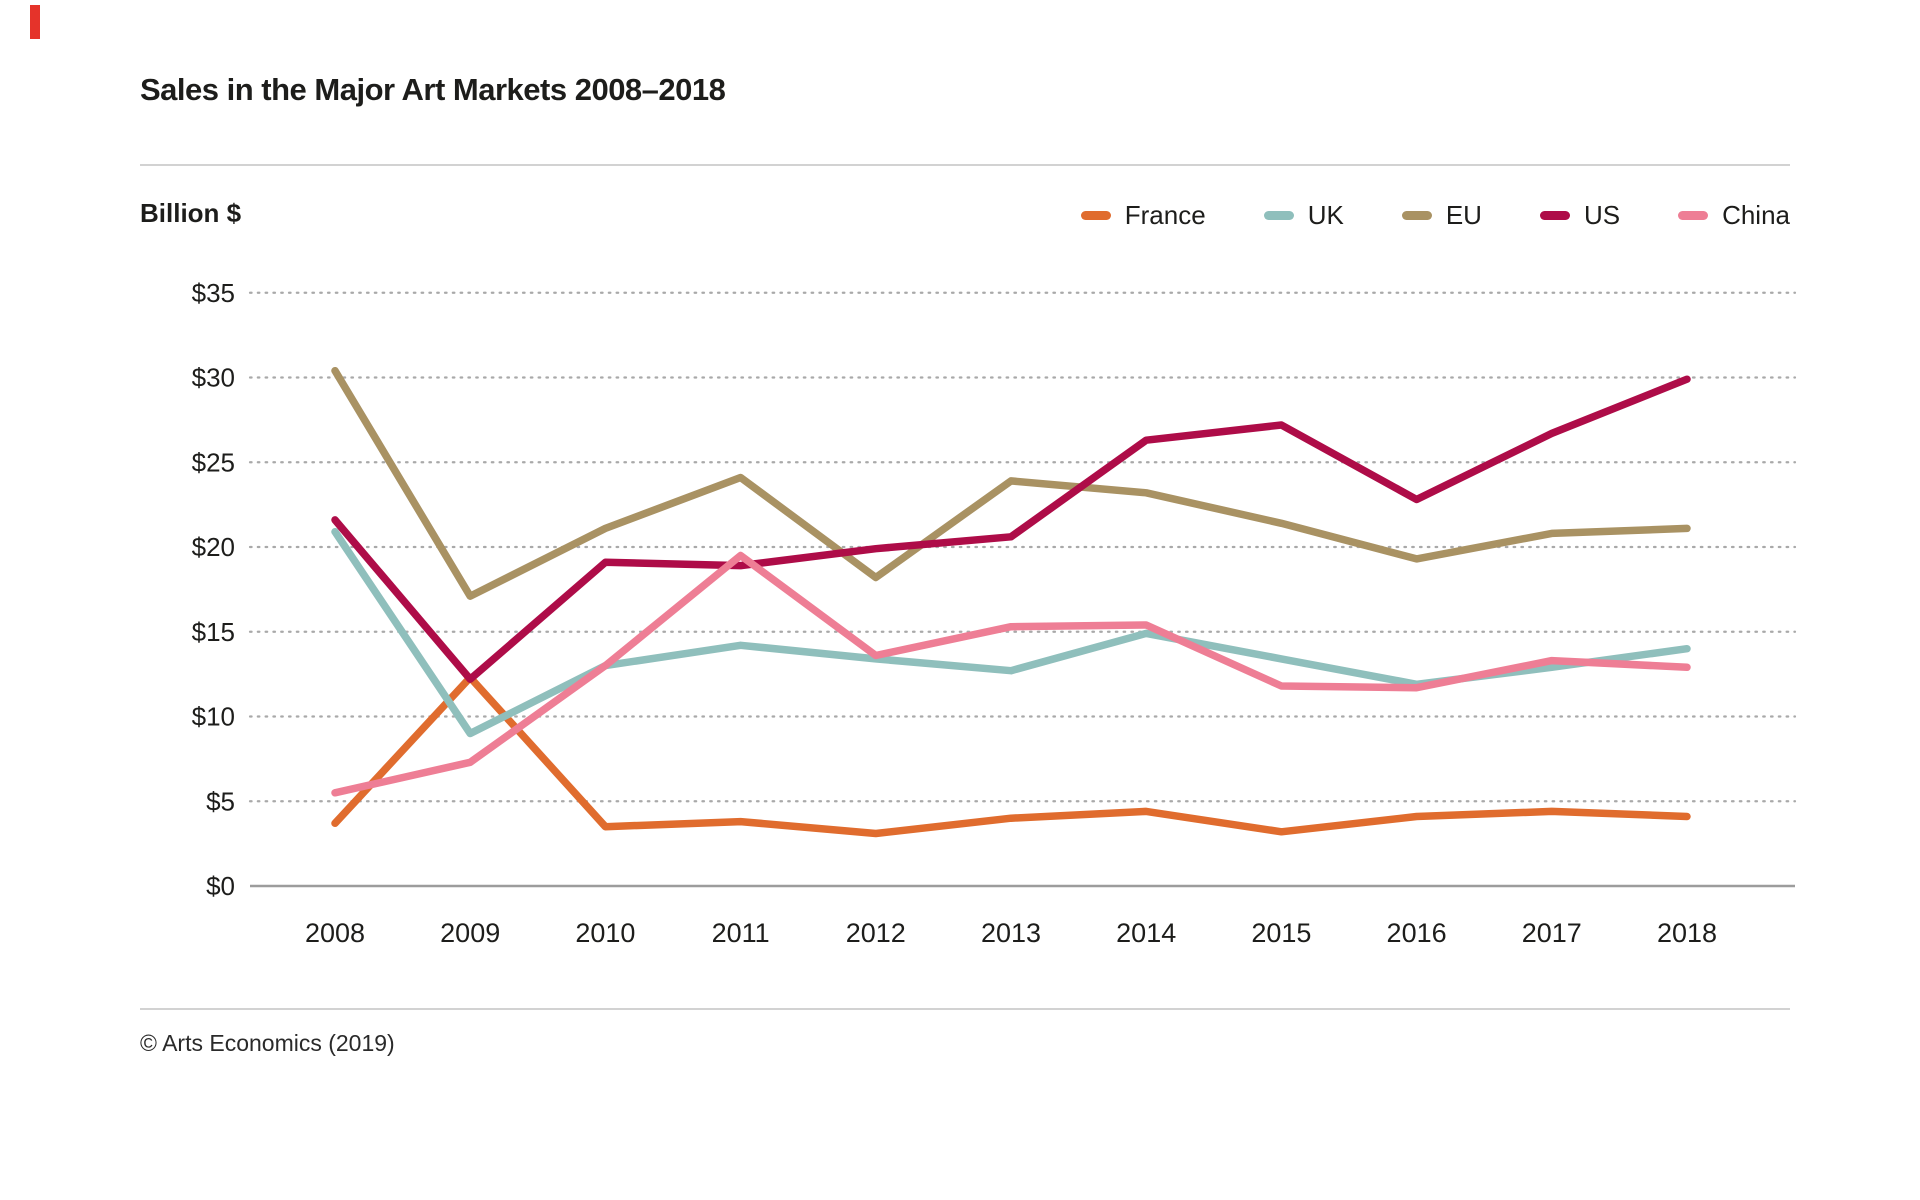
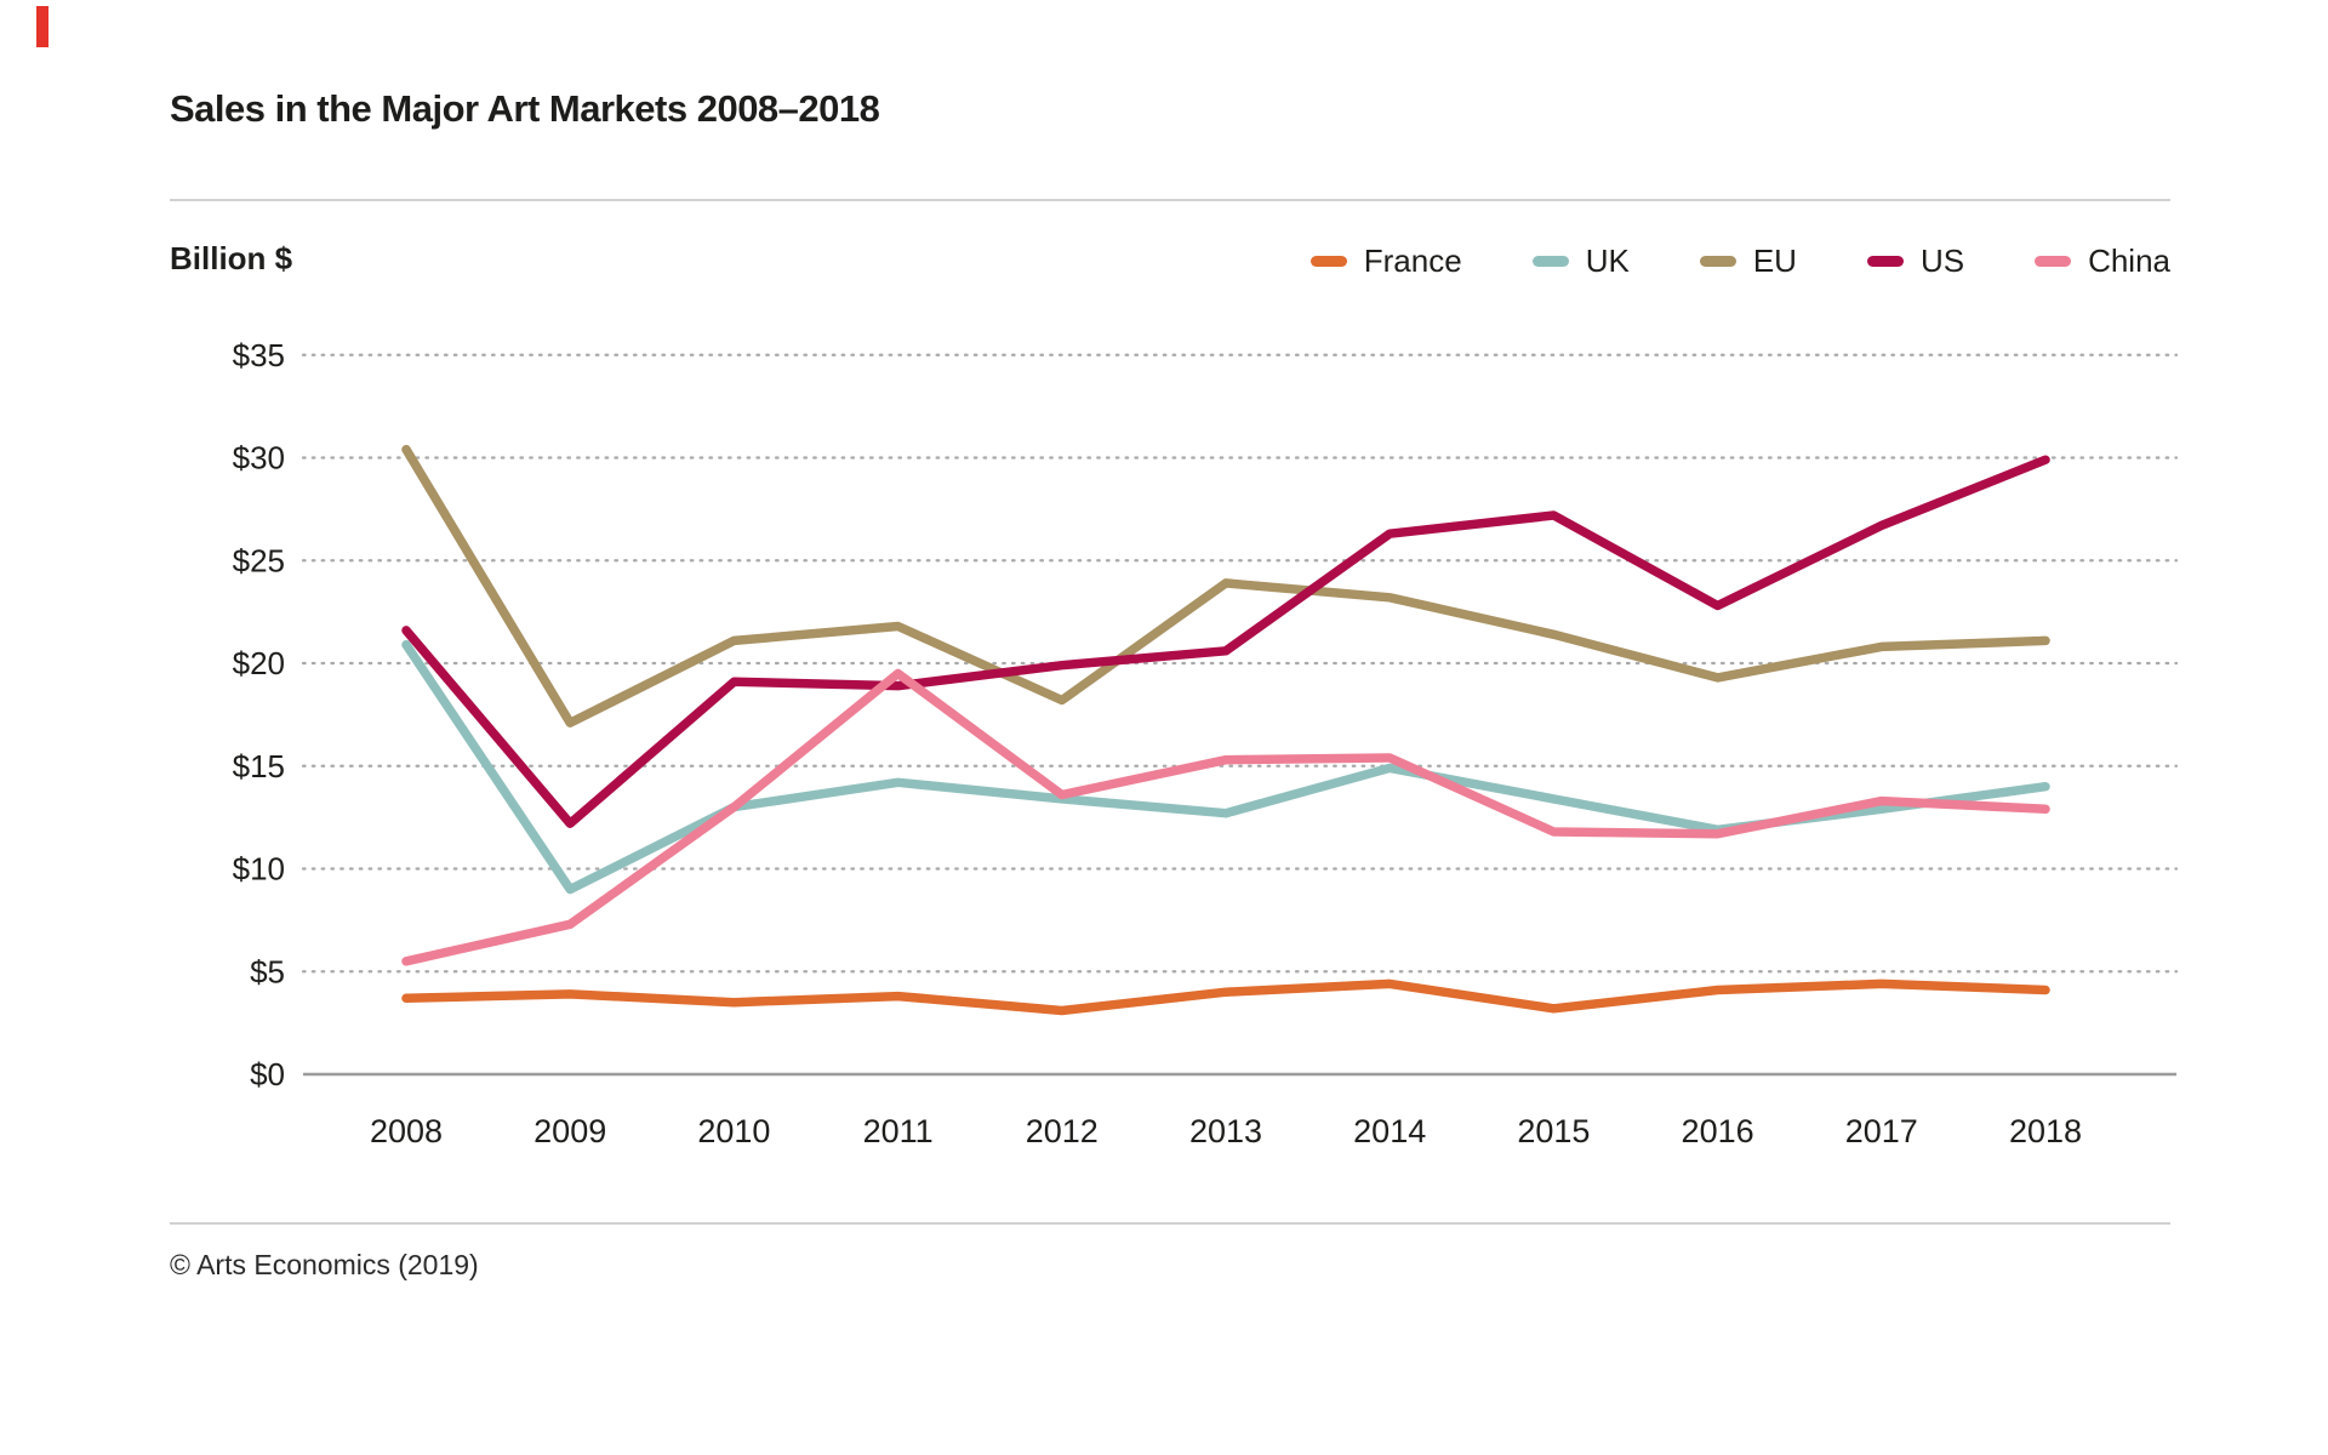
France/2009: $12.3 -> $3.9
EU/2011: $24.1 -> $21.8
